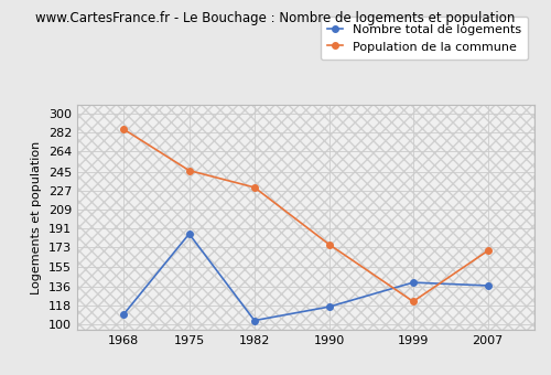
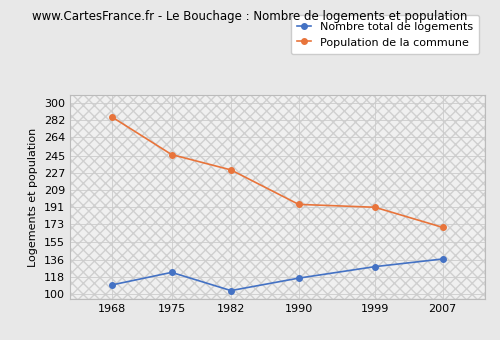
Nombre total de logements/1975: 186 -> 123
Population de la commune/1990: 176 -> 194
Nombre total de logements/1999: 140 -> 129
Population de la commune/1999: 122 -> 191
